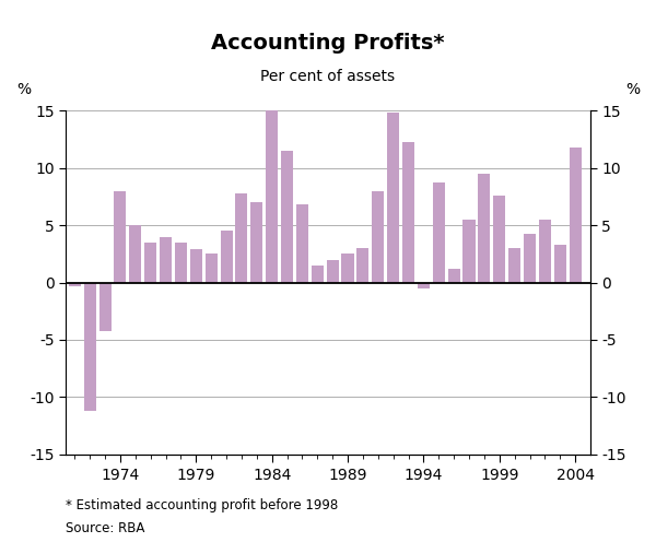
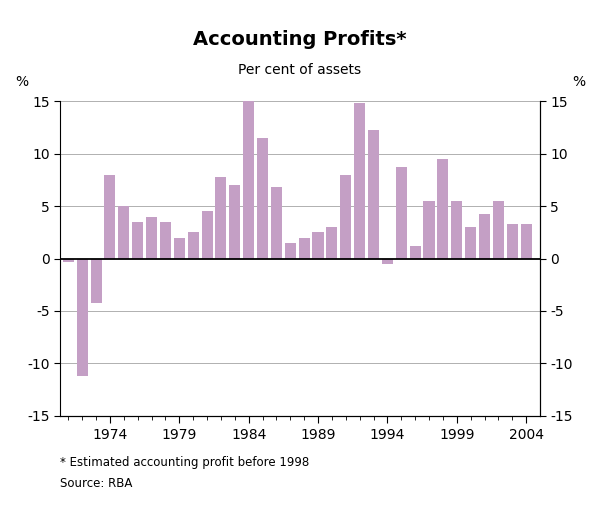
1979: 2.9 -> 2.0
1999: 7.6 -> 5.5
2004: 11.8 -> 3.3
